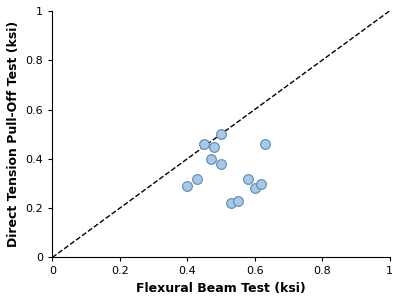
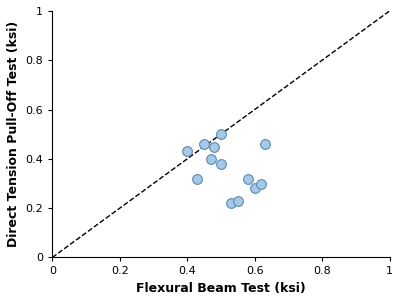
0.4: 0.29 -> 0.43
